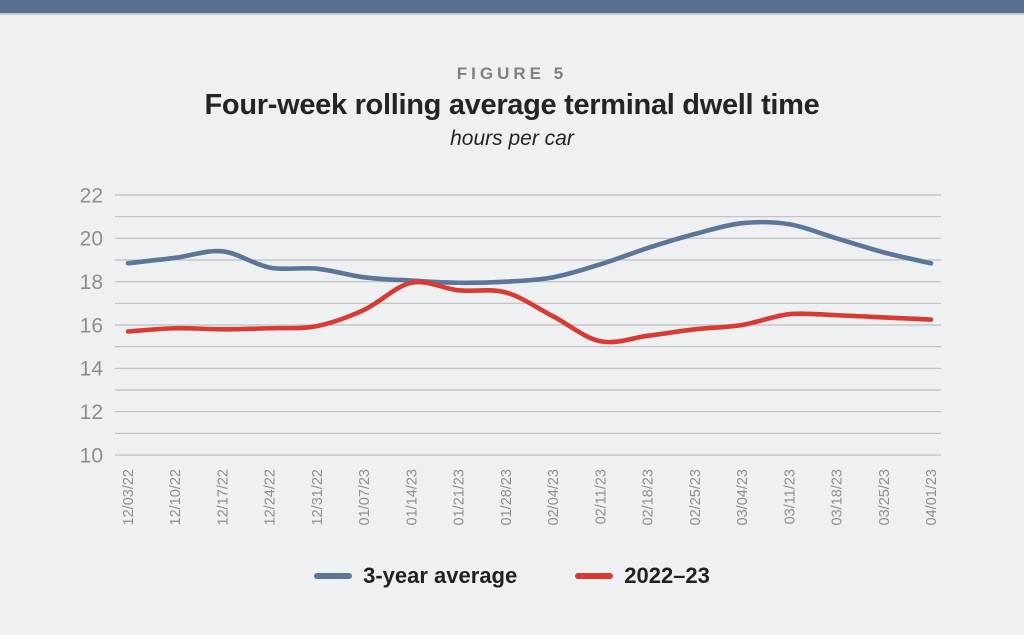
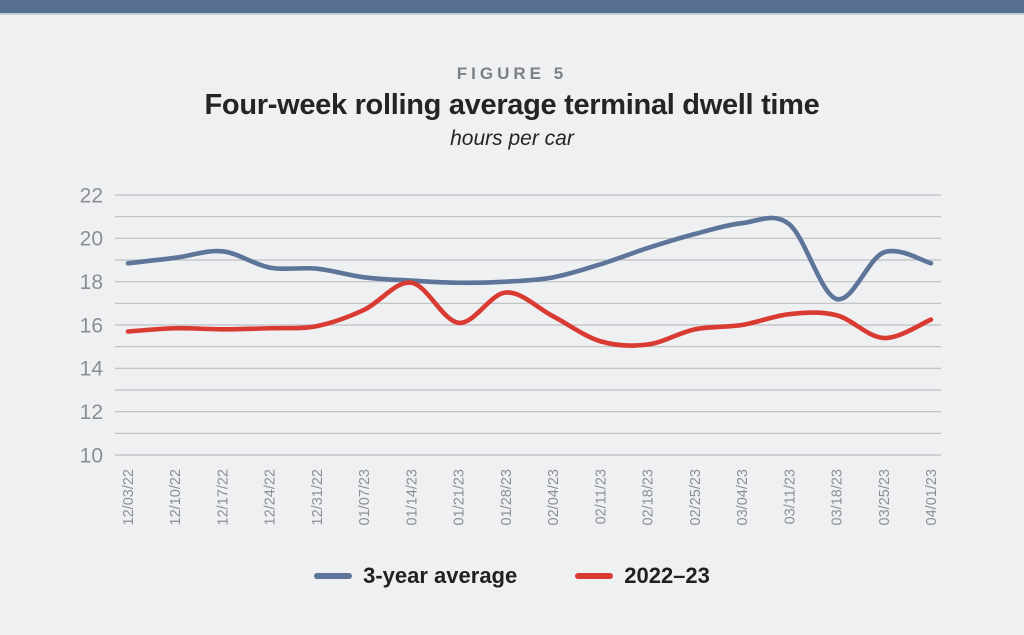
2022–23/01/21/23: 17.6 -> 16.1
2022–23/02/18/23: 15.5 -> 15.1
3-year average/03/18/23: 20.0 -> 17.2
2022–23/03/25/23: 16.4 -> 15.4
